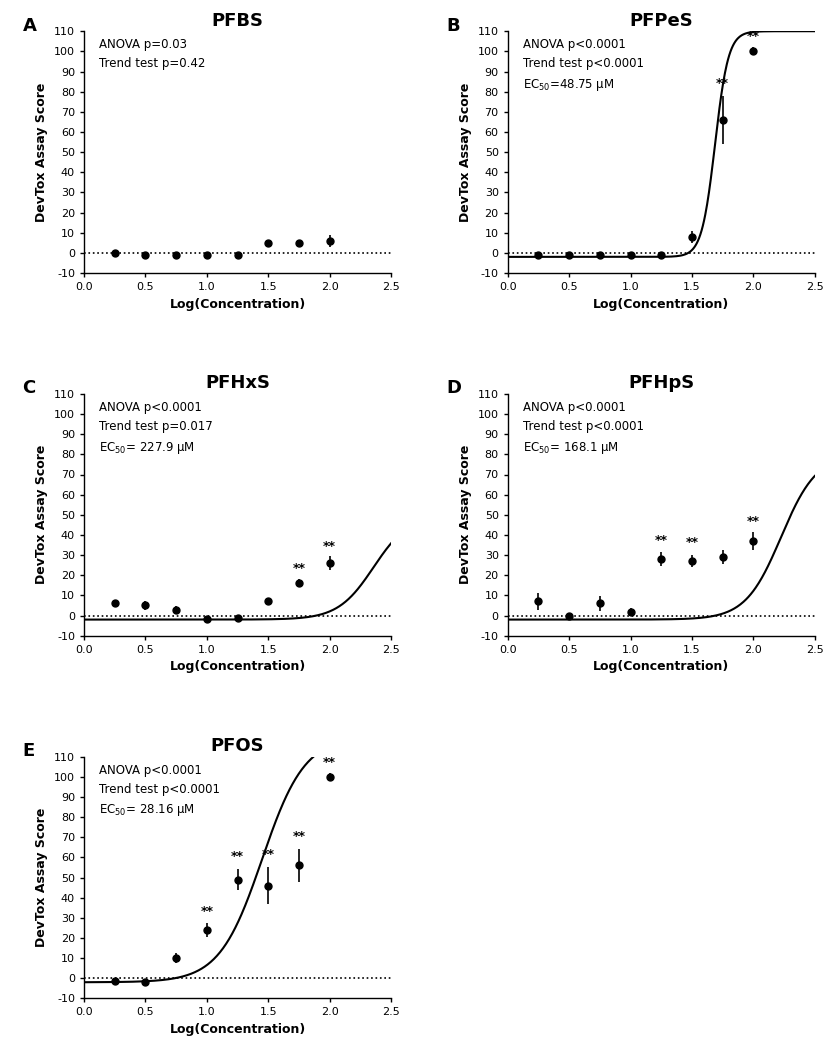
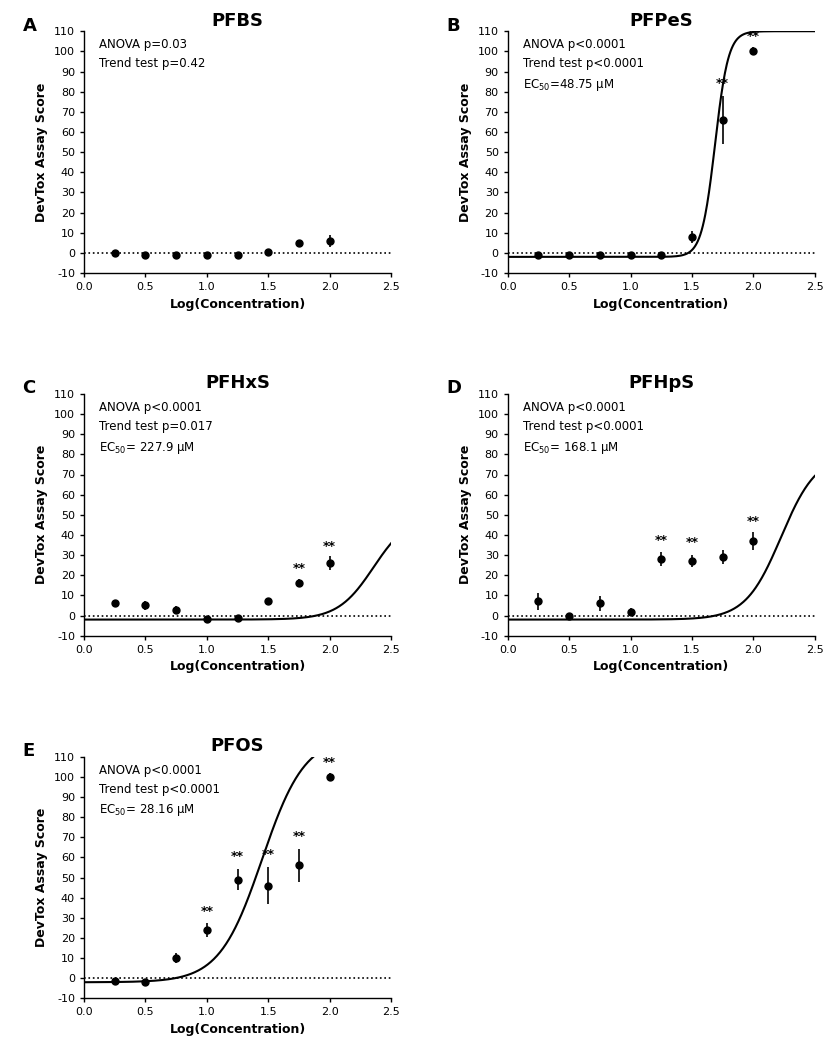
PFBS/1.5: 5.0 -> 0.5
